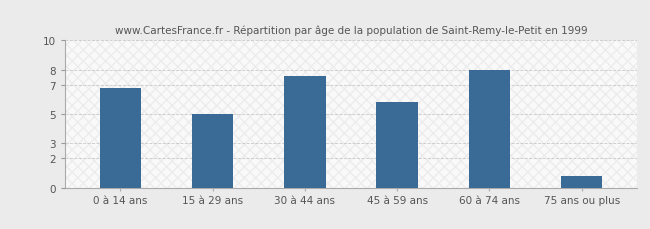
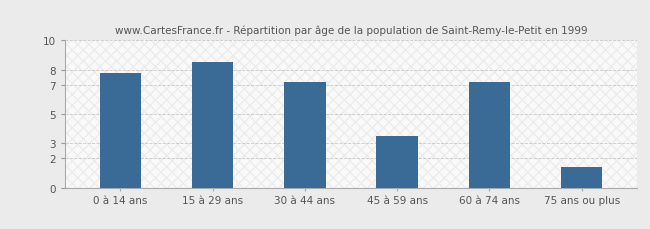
0 à 14 ans: 6.8 -> 7.8
15 à 29 ans: 5.0 -> 8.5
30 à 44 ans: 7.6 -> 7.2
45 à 59 ans: 5.8 -> 3.5
60 à 74 ans: 8.0 -> 7.2
75 ans ou plus: 0.8 -> 1.4
